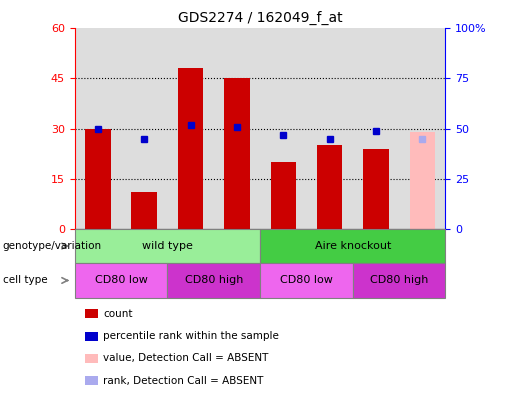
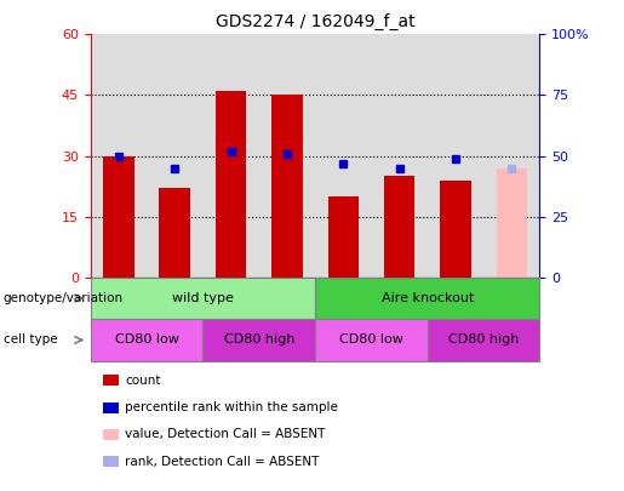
GSM49738: 11 -> 22
GSM49735: 48 -> 46
GSM49732: 29 -> 27
